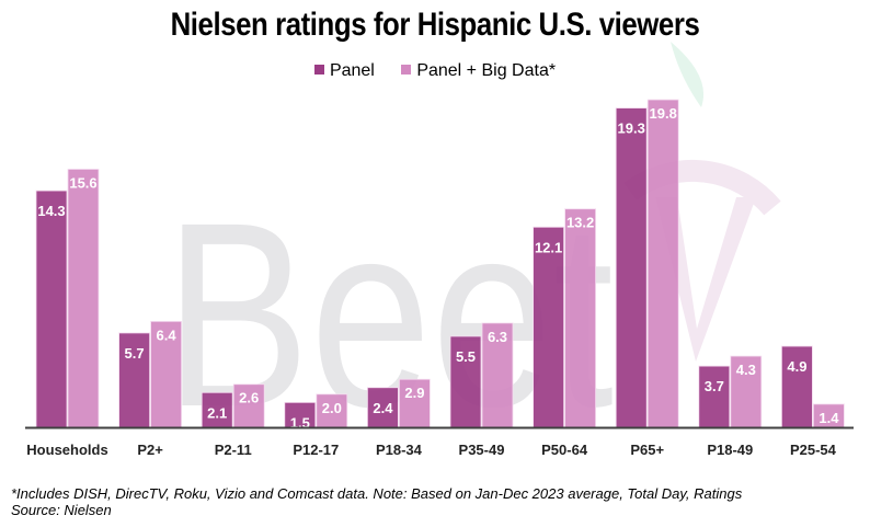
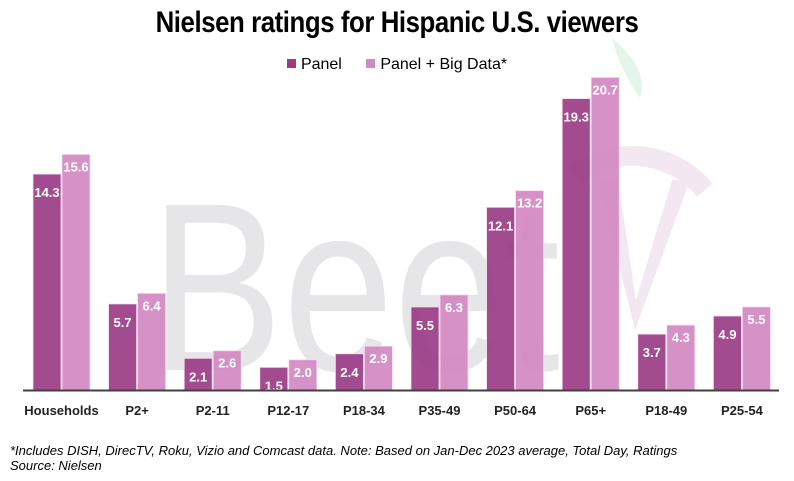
Panel + Big Data*/P65+: 19.8 -> 20.7
Panel + Big Data*/P25-54: 1.4 -> 5.5
